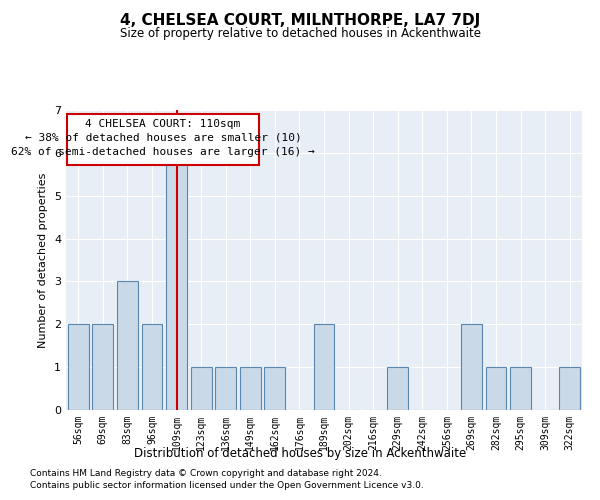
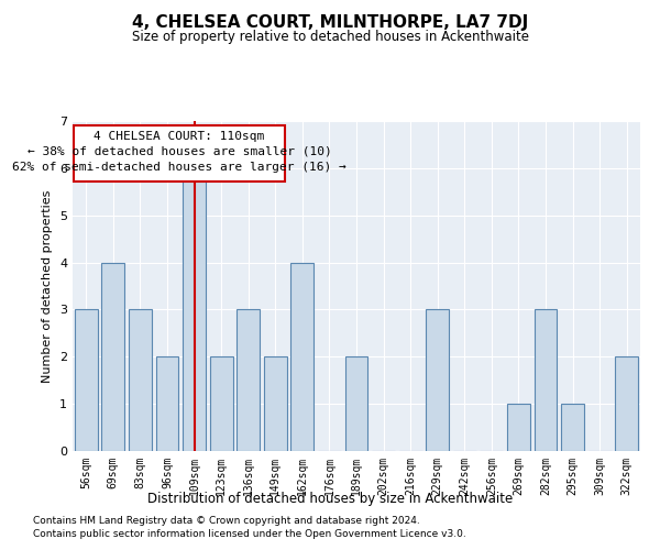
56sqm: 2 -> 3
69sqm: 2 -> 4
123sqm: 1 -> 2
136sqm: 1 -> 3
149sqm: 1 -> 2
162sqm: 1 -> 4
229sqm: 1 -> 3
269sqm: 2 -> 1
282sqm: 1 -> 3
322sqm: 1 -> 2
